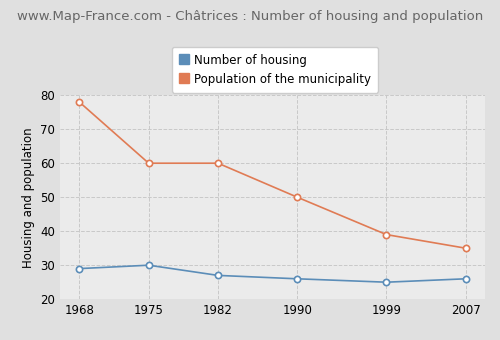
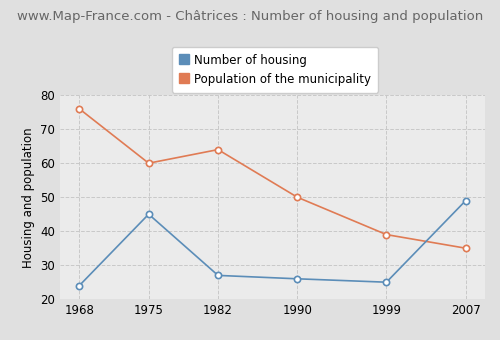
Number of housing/1968: 29 -> 24
Population of the municipality/1968: 78 -> 76
Number of housing/1975: 30 -> 45
Population of the municipality/1982: 60 -> 64
Number of housing/2007: 26 -> 49
